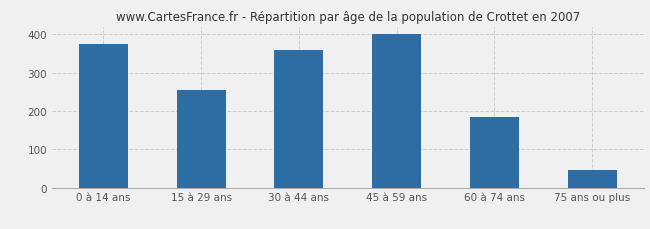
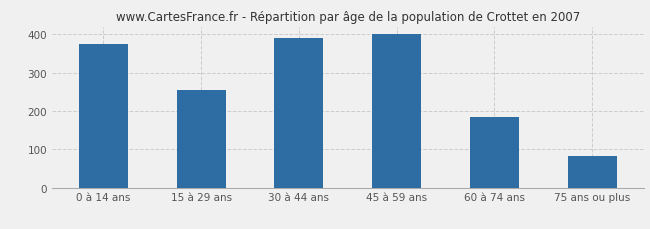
30 à 44 ans: 360 -> 390
75 ans ou plus: 45 -> 83
